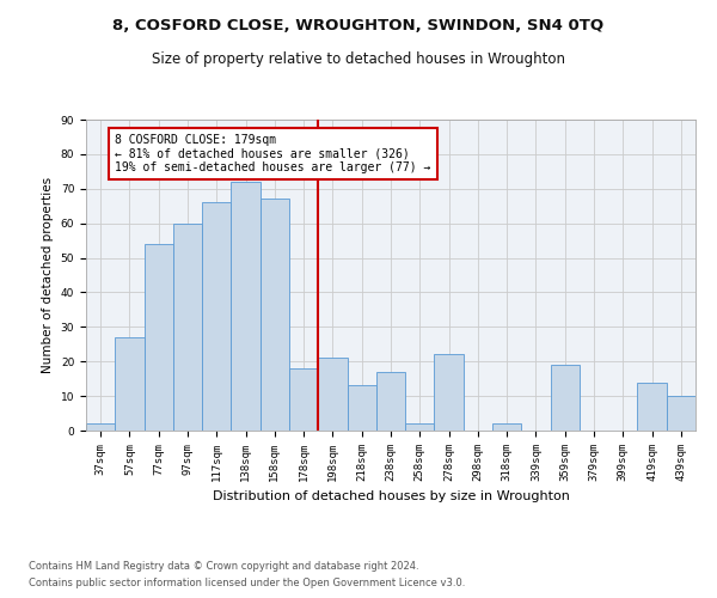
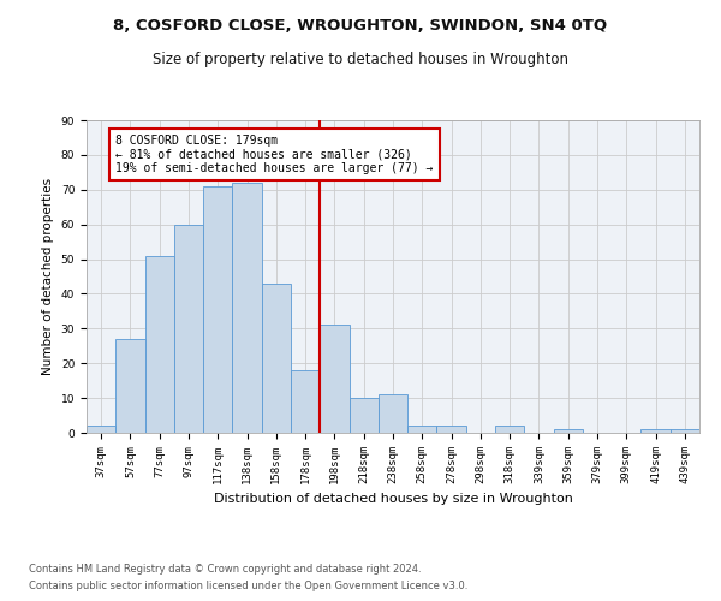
77sqm: 54 -> 51
117sqm: 66 -> 71
158sqm: 67 -> 43
198sqm: 21 -> 31
218sqm: 13 -> 10
238sqm: 17 -> 11
278sqm: 22 -> 2
359sqm: 19 -> 1
419sqm: 14 -> 1
439sqm: 10 -> 1
